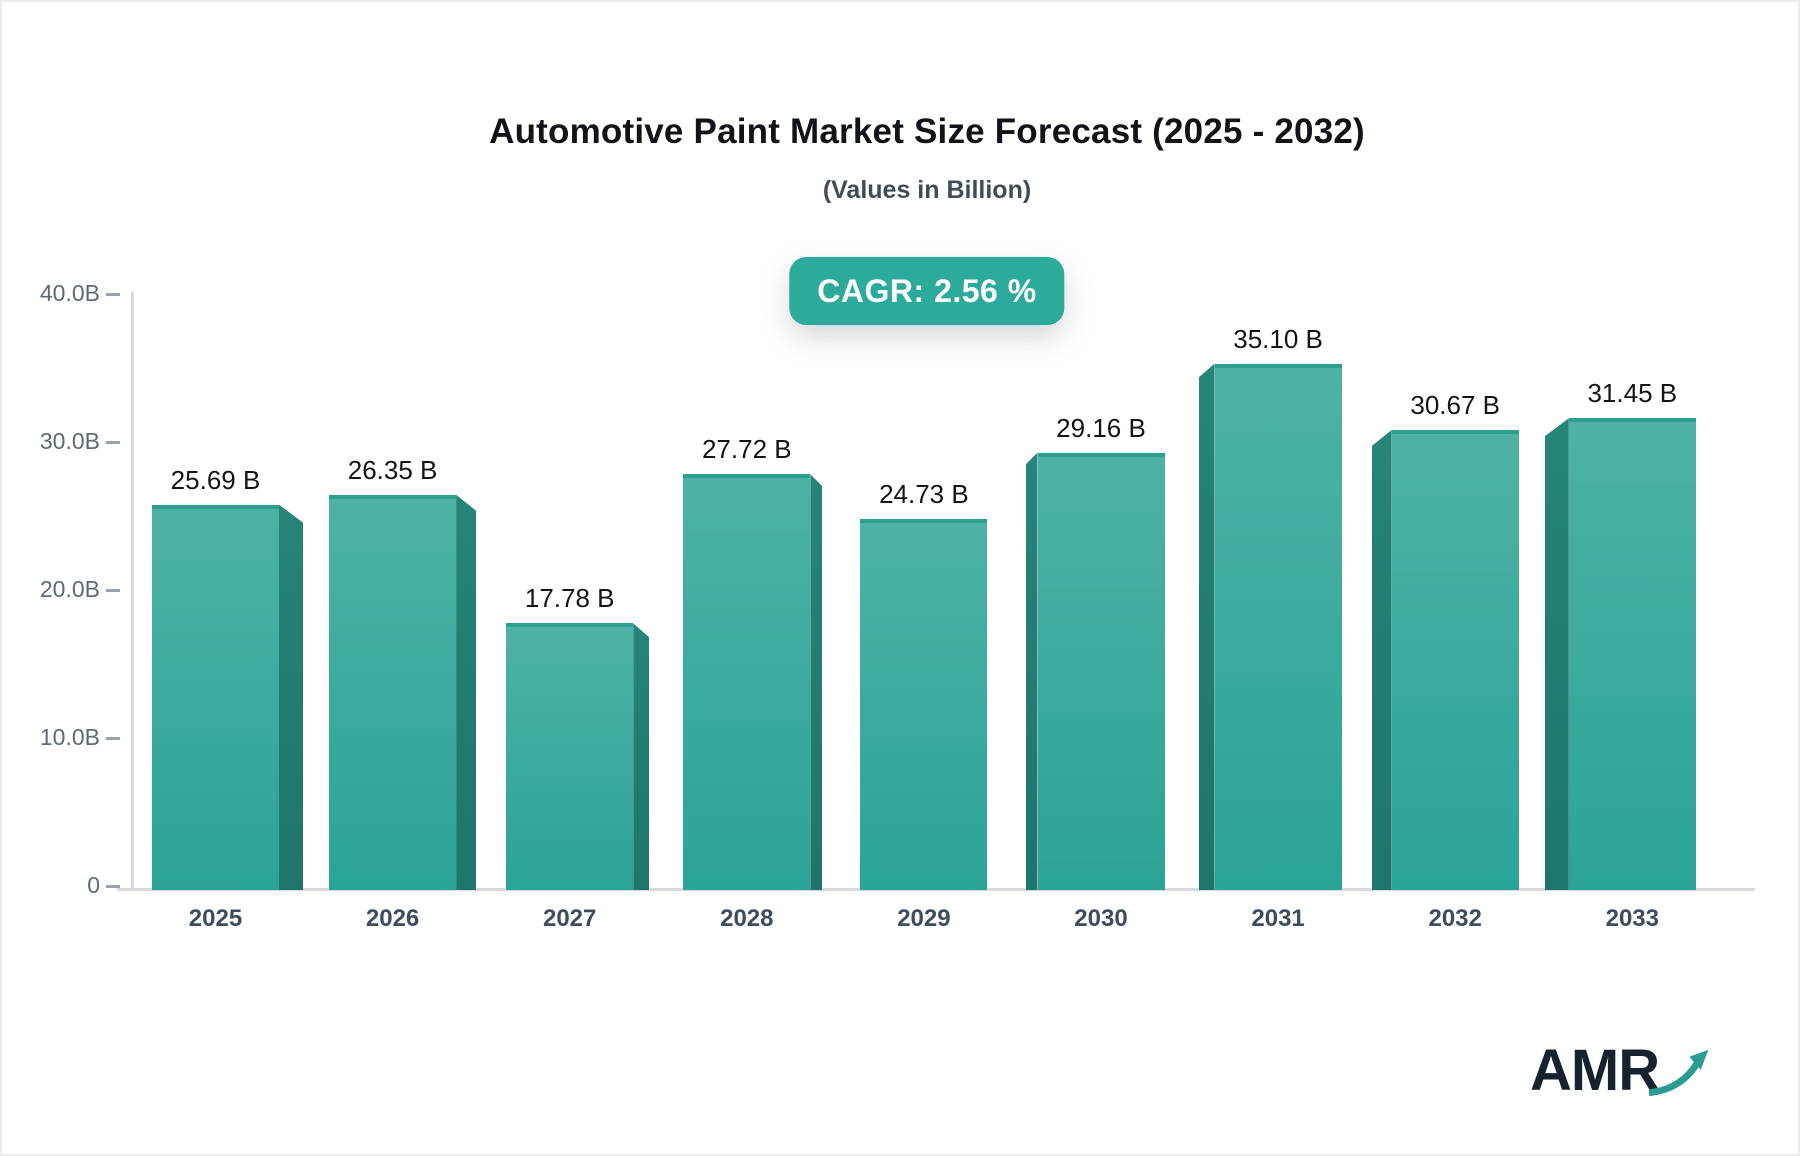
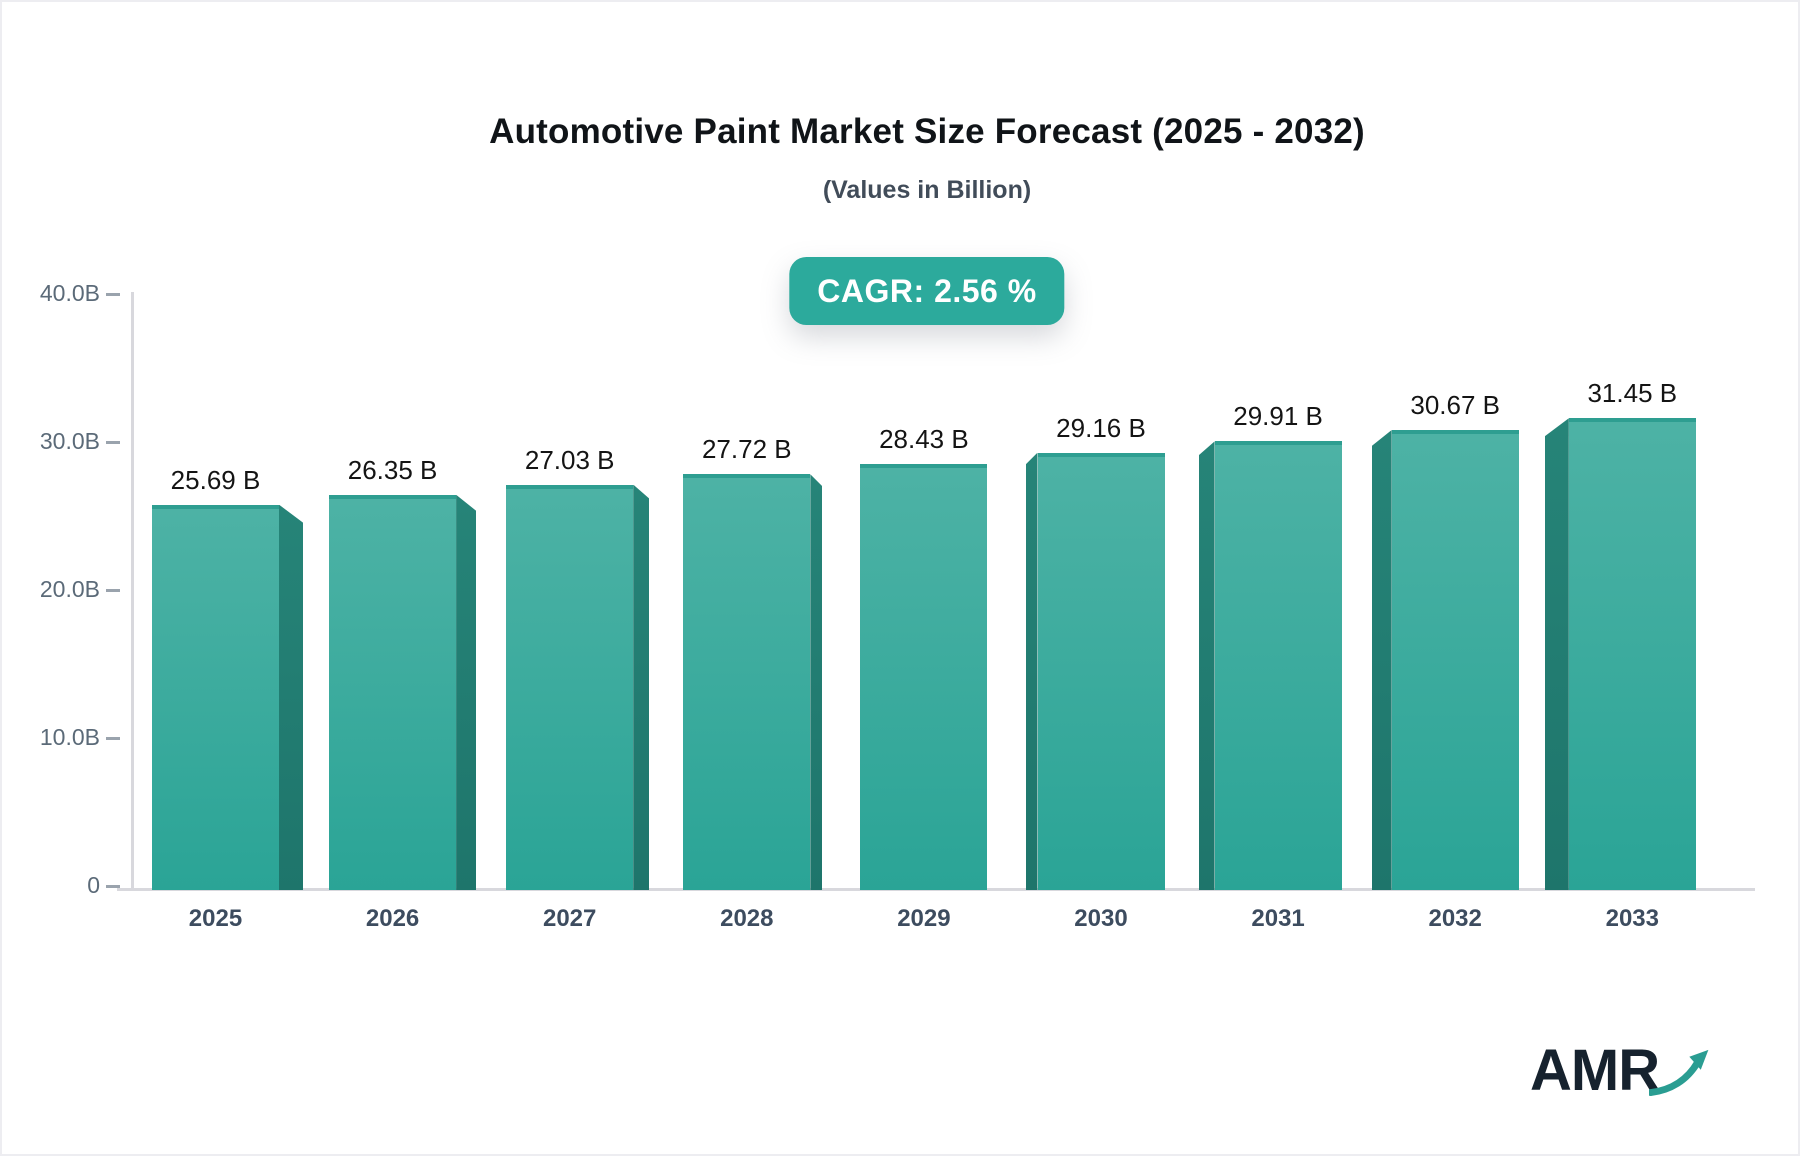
2027: 17.78 -> 27.03
2029: 24.73 -> 28.43
2031: 35.10 -> 29.91
